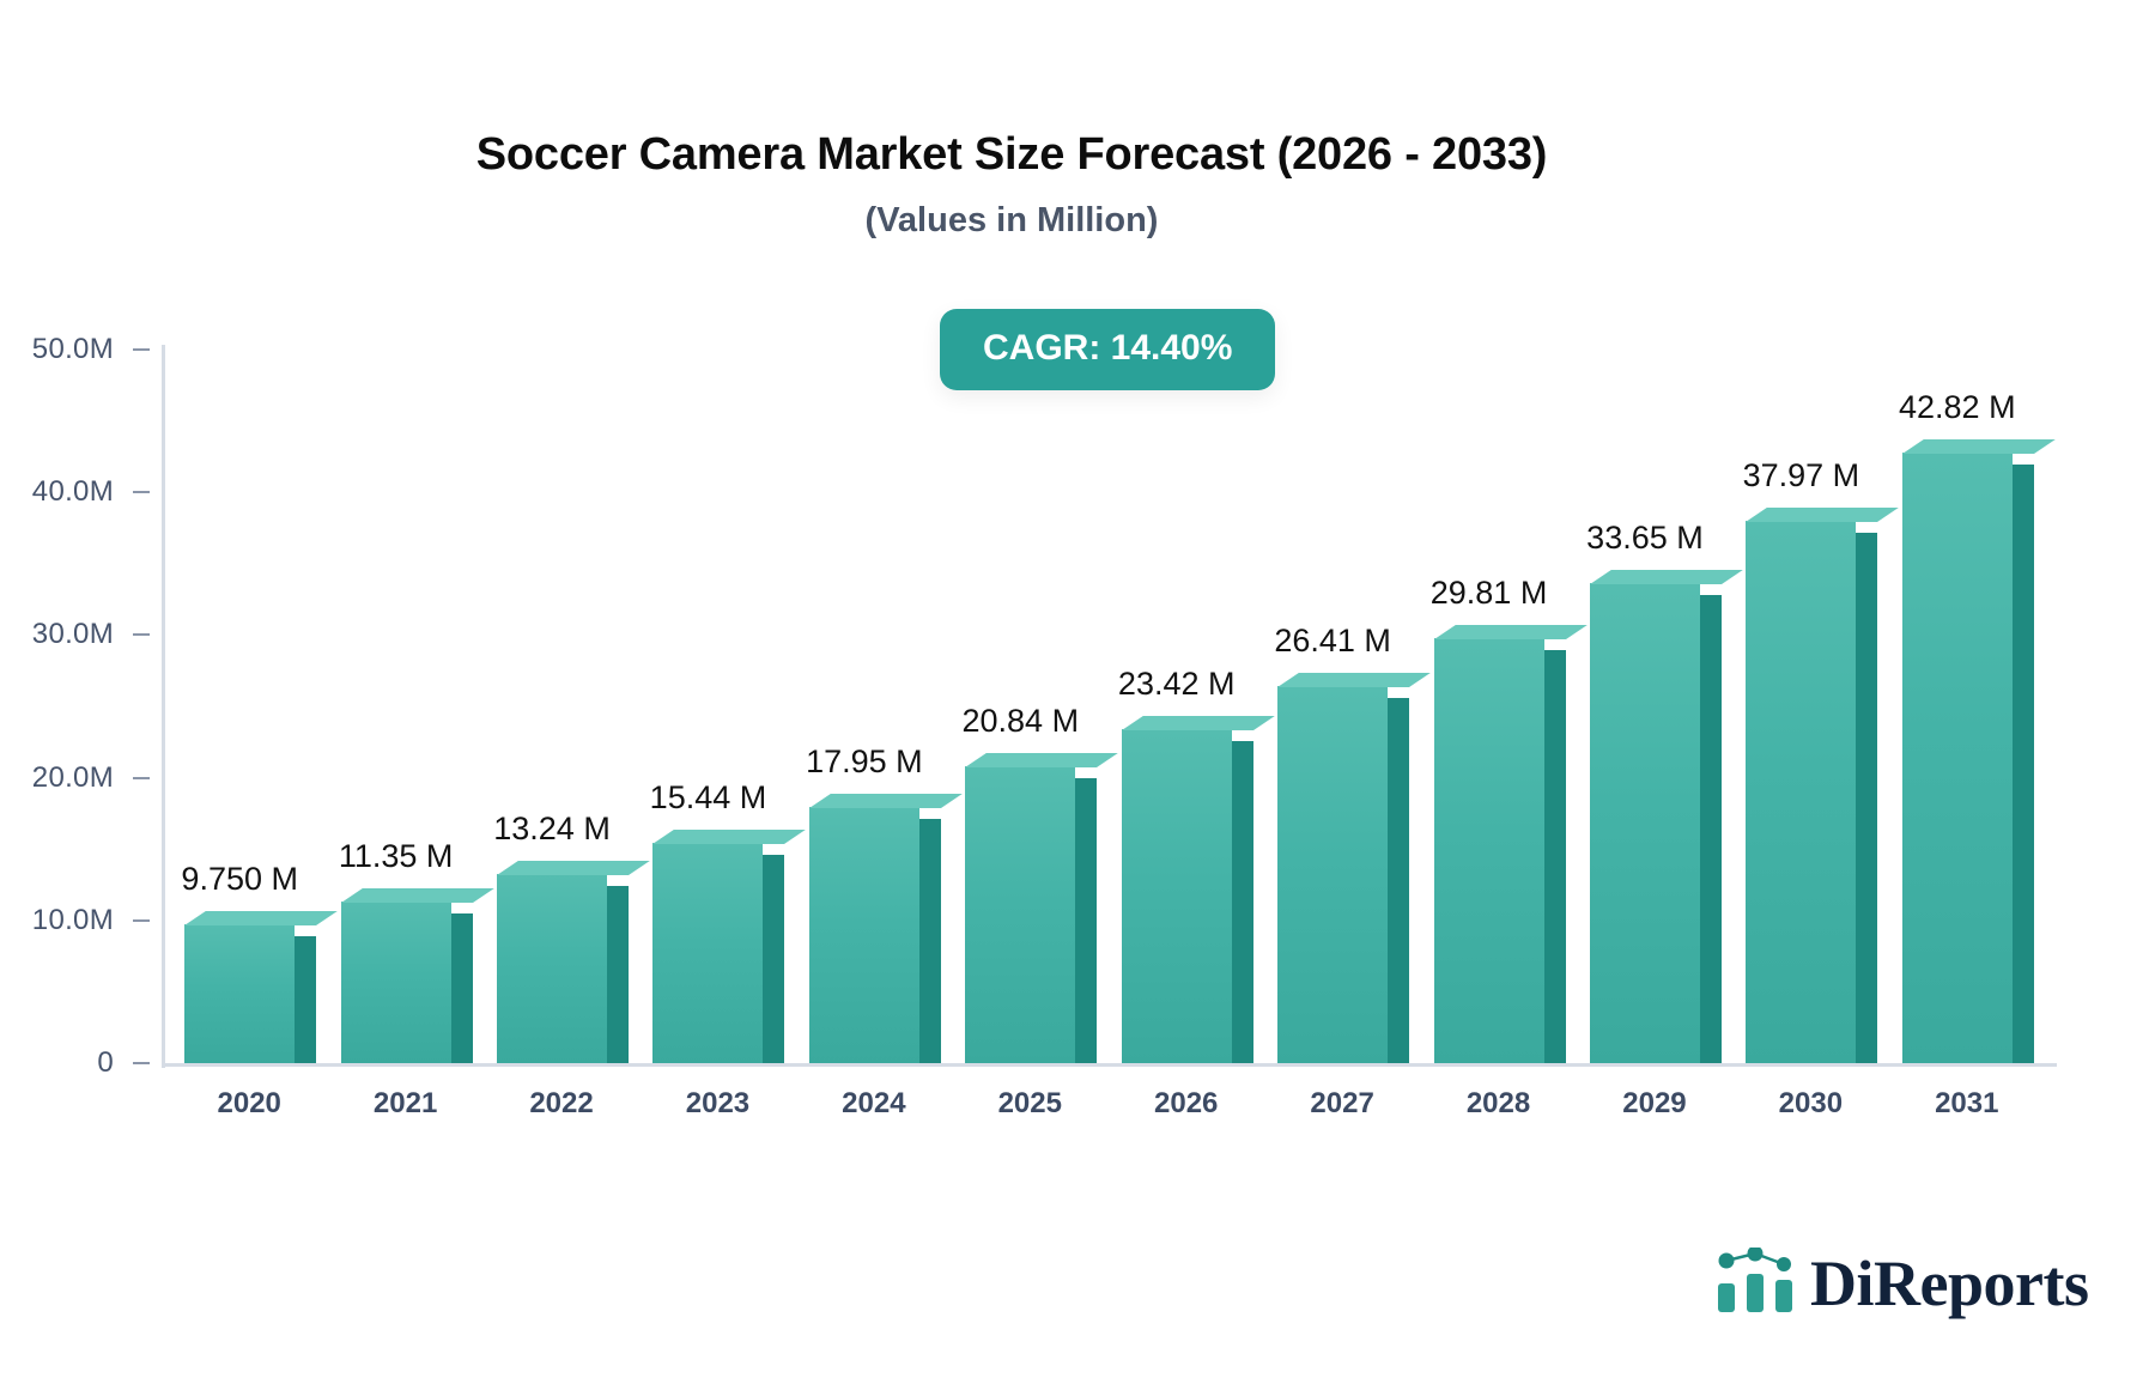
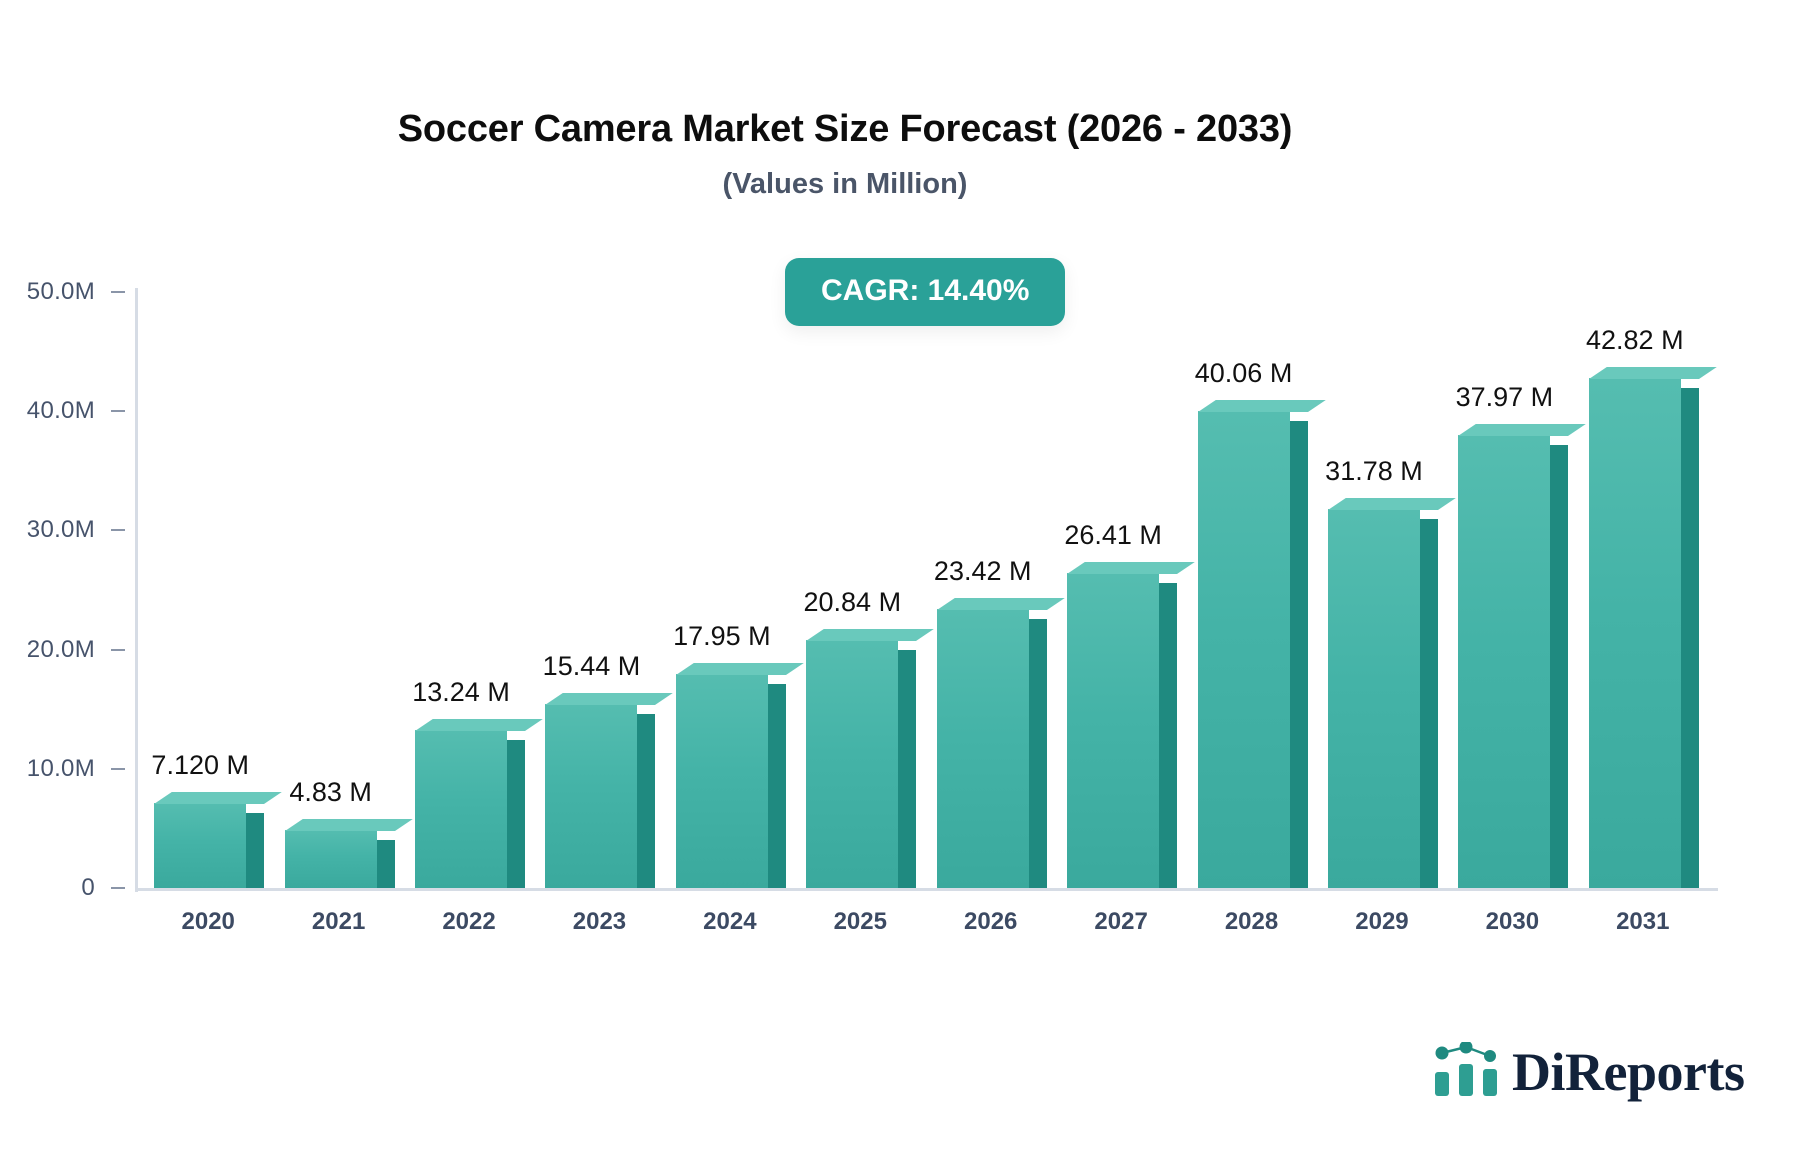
2020: 9.750 -> 7.120
2021: 11.35 -> 4.83
2028: 29.81 -> 40.06
2029: 33.65 -> 31.78
